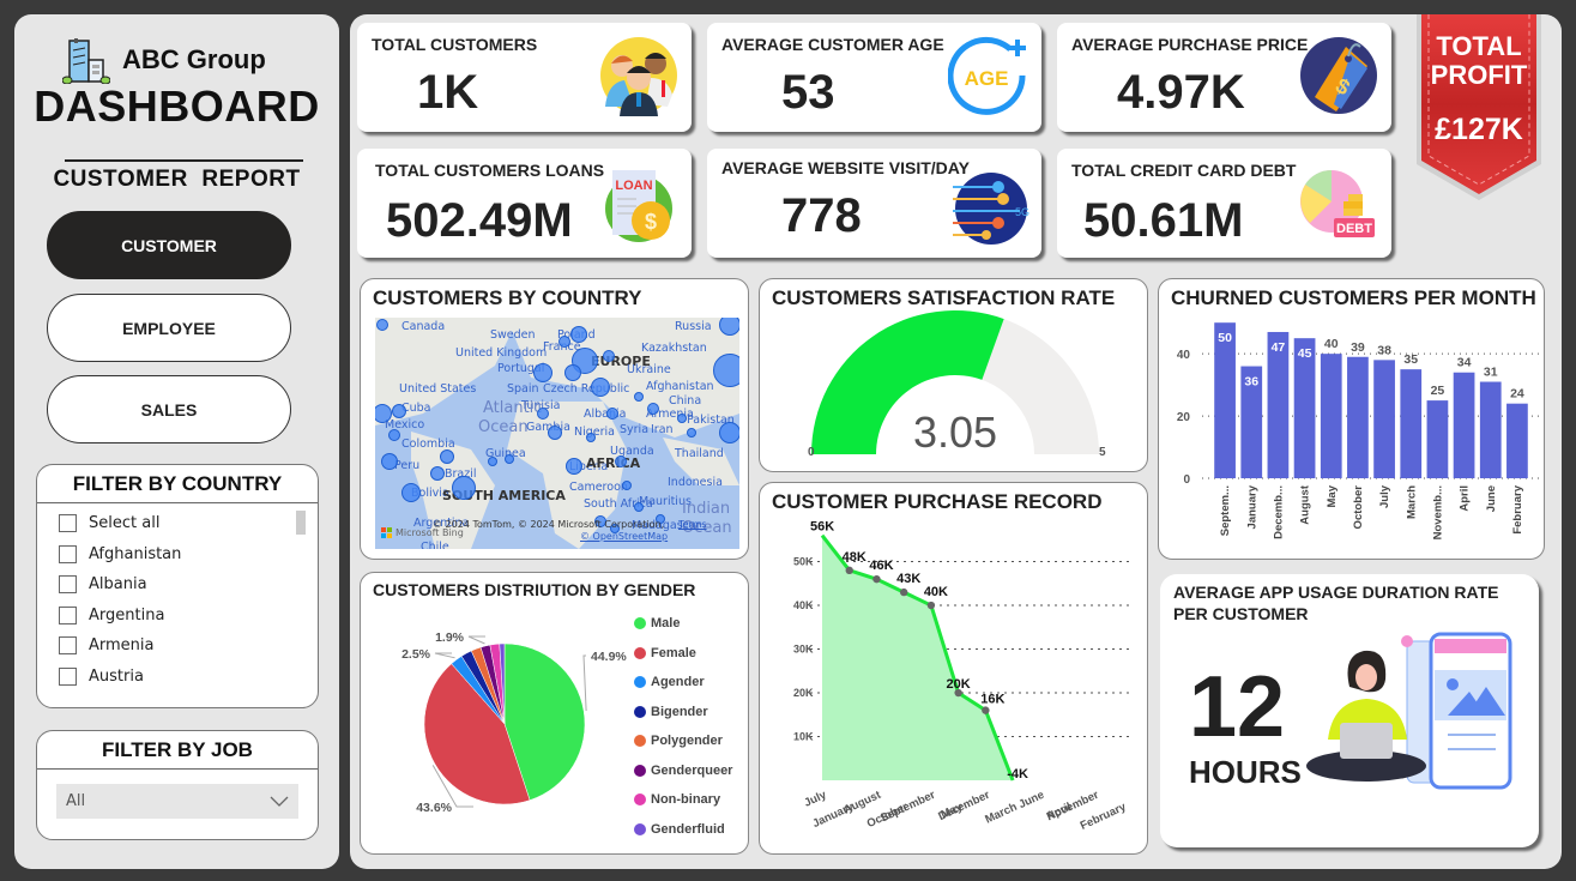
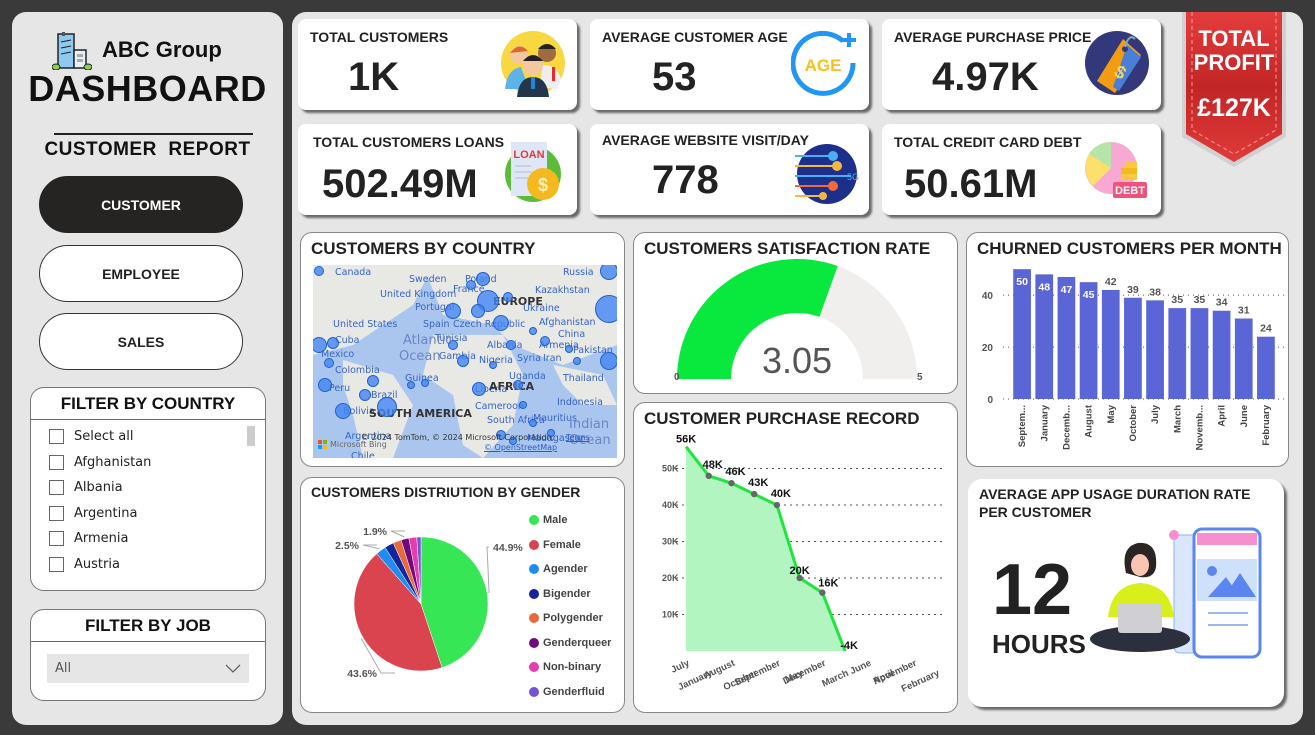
CHURNED CUSTOMERS PER MONTH/January: 36 -> 48
CHURNED CUSTOMERS PER MONTH/May: 40 -> 42
CHURNED CUSTOMERS PER MONTH/Novemb...: 25 -> 35
